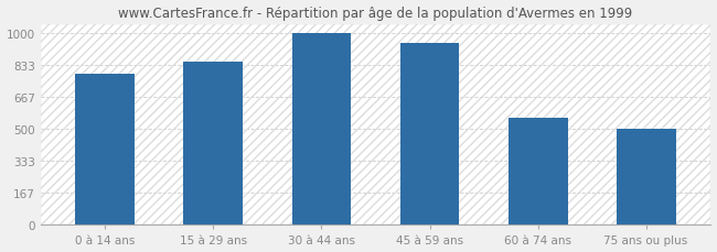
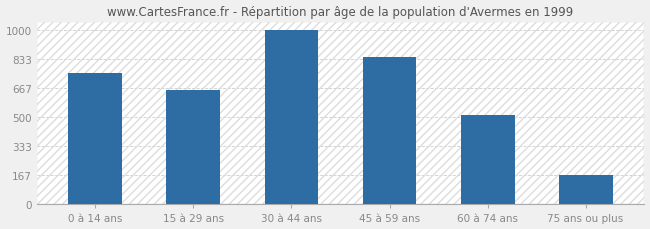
0 à 14 ans: 790 -> 760
15 à 29 ans: 850 -> 660
45 à 59 ans: 950 -> 840
60 à 74 ans: 560 -> 520
75 ans ou plus: 500 -> 170
